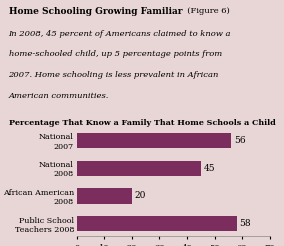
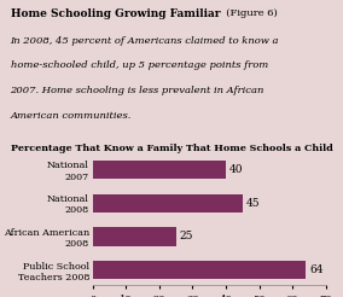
National 2007: 56 -> 40
African American 2008: 20 -> 25
Public School Teachers 2008: 58 -> 64
